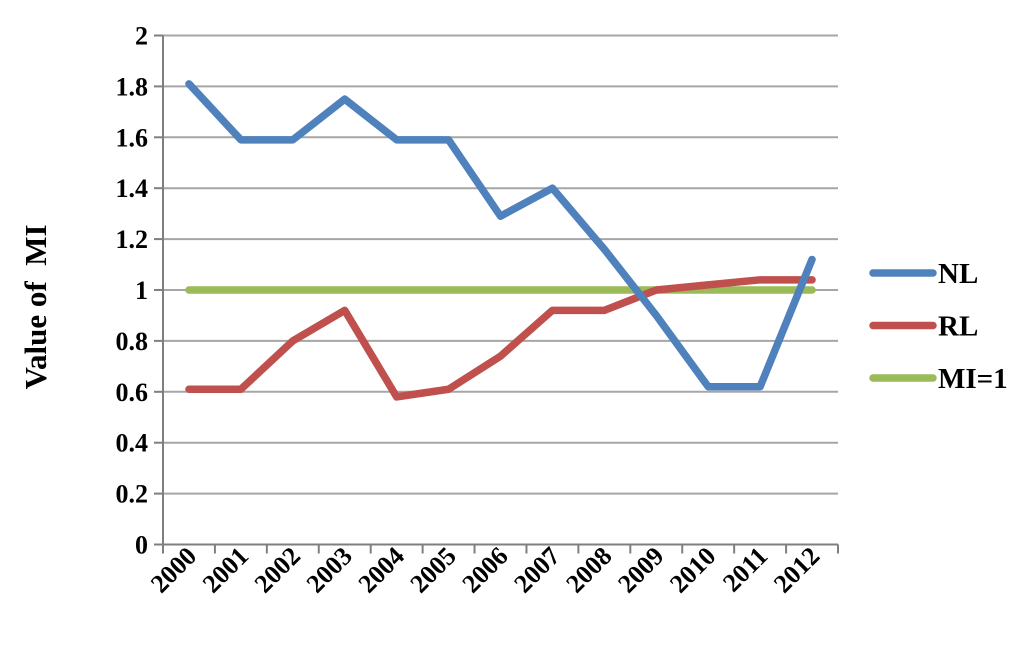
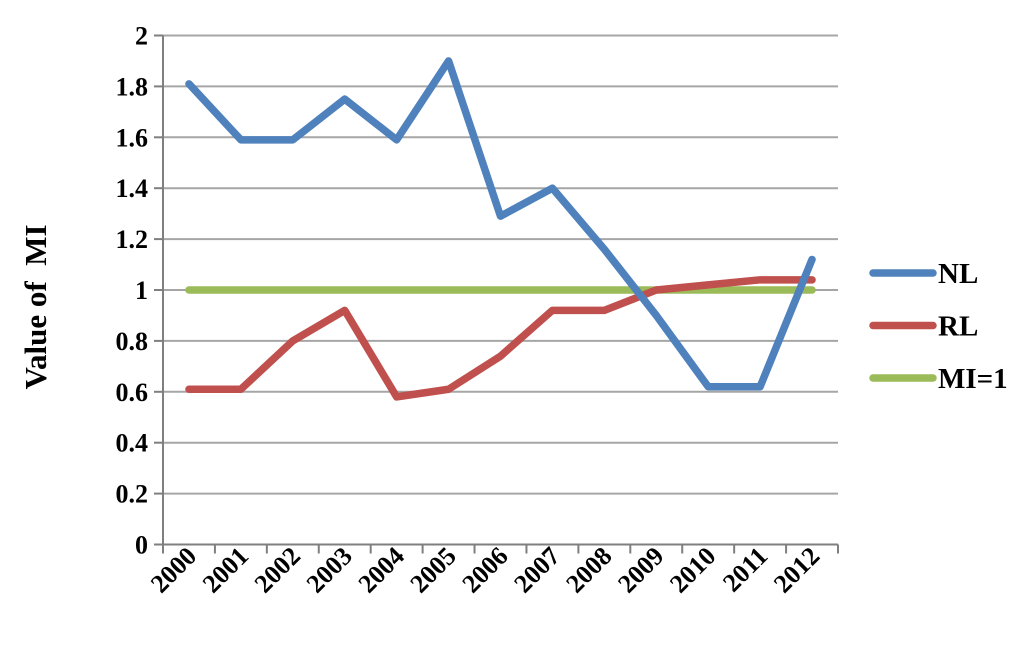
NL/2005: 1.59 -> 1.90
